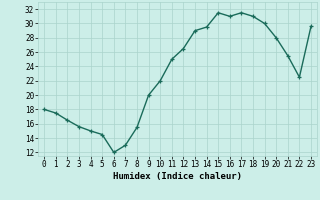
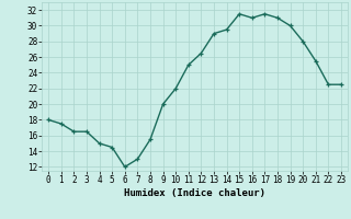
3: 15.6 -> 16.5
23: 29.6 -> 22.5
